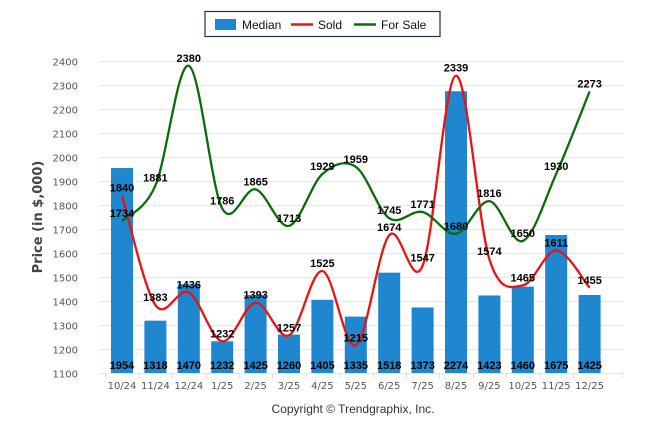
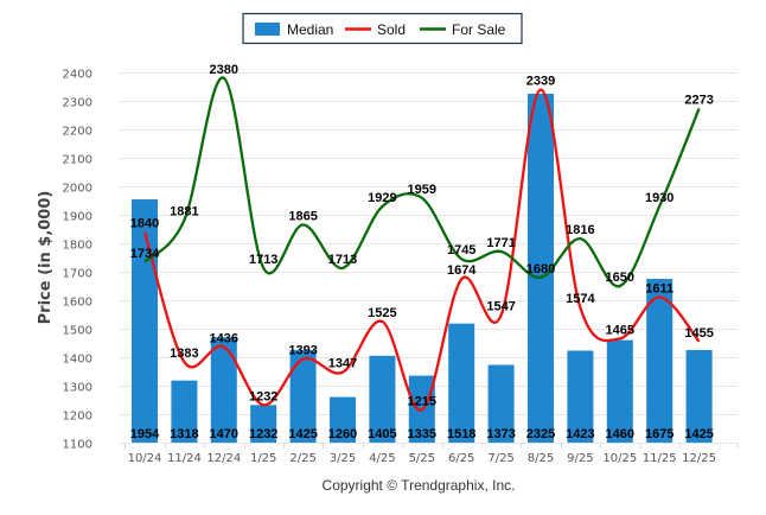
For Sale/1/25: 1786 -> 1713
Sold/3/25: 1257 -> 1347
Median/8/25: 2274 -> 2325
